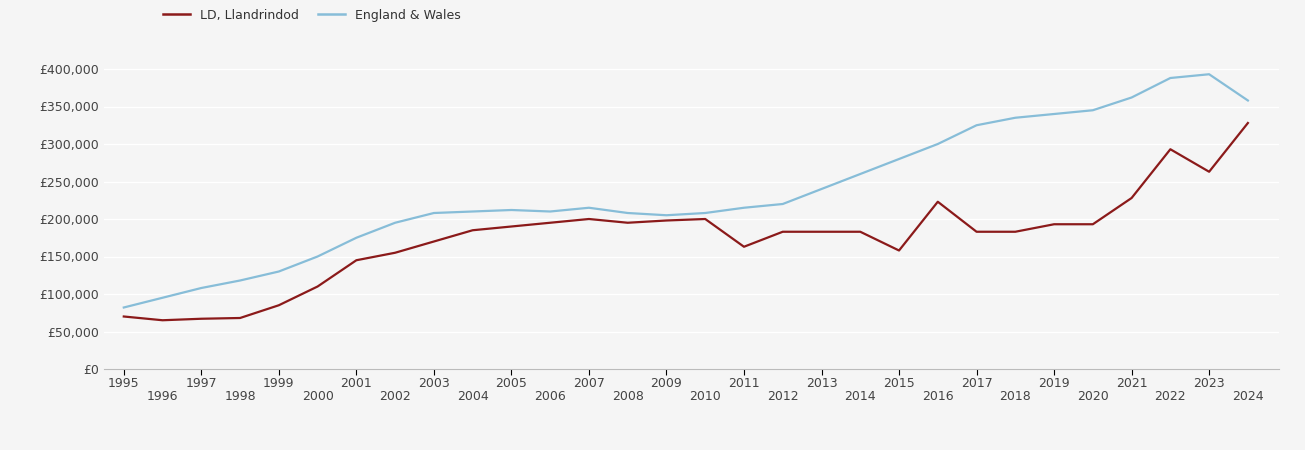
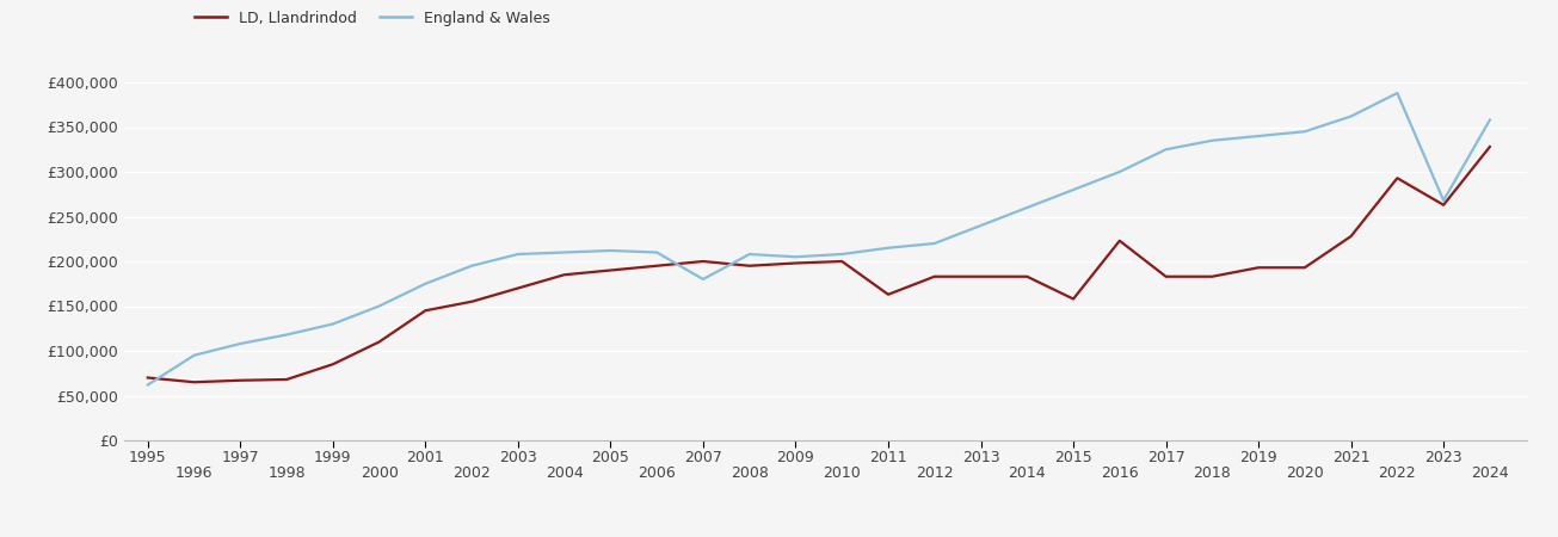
England & Wales/1995: £82,000 -> £62,000
England & Wales/2007: £215,000 -> £180,000
England & Wales/2023: £393,000 -> £268,000
